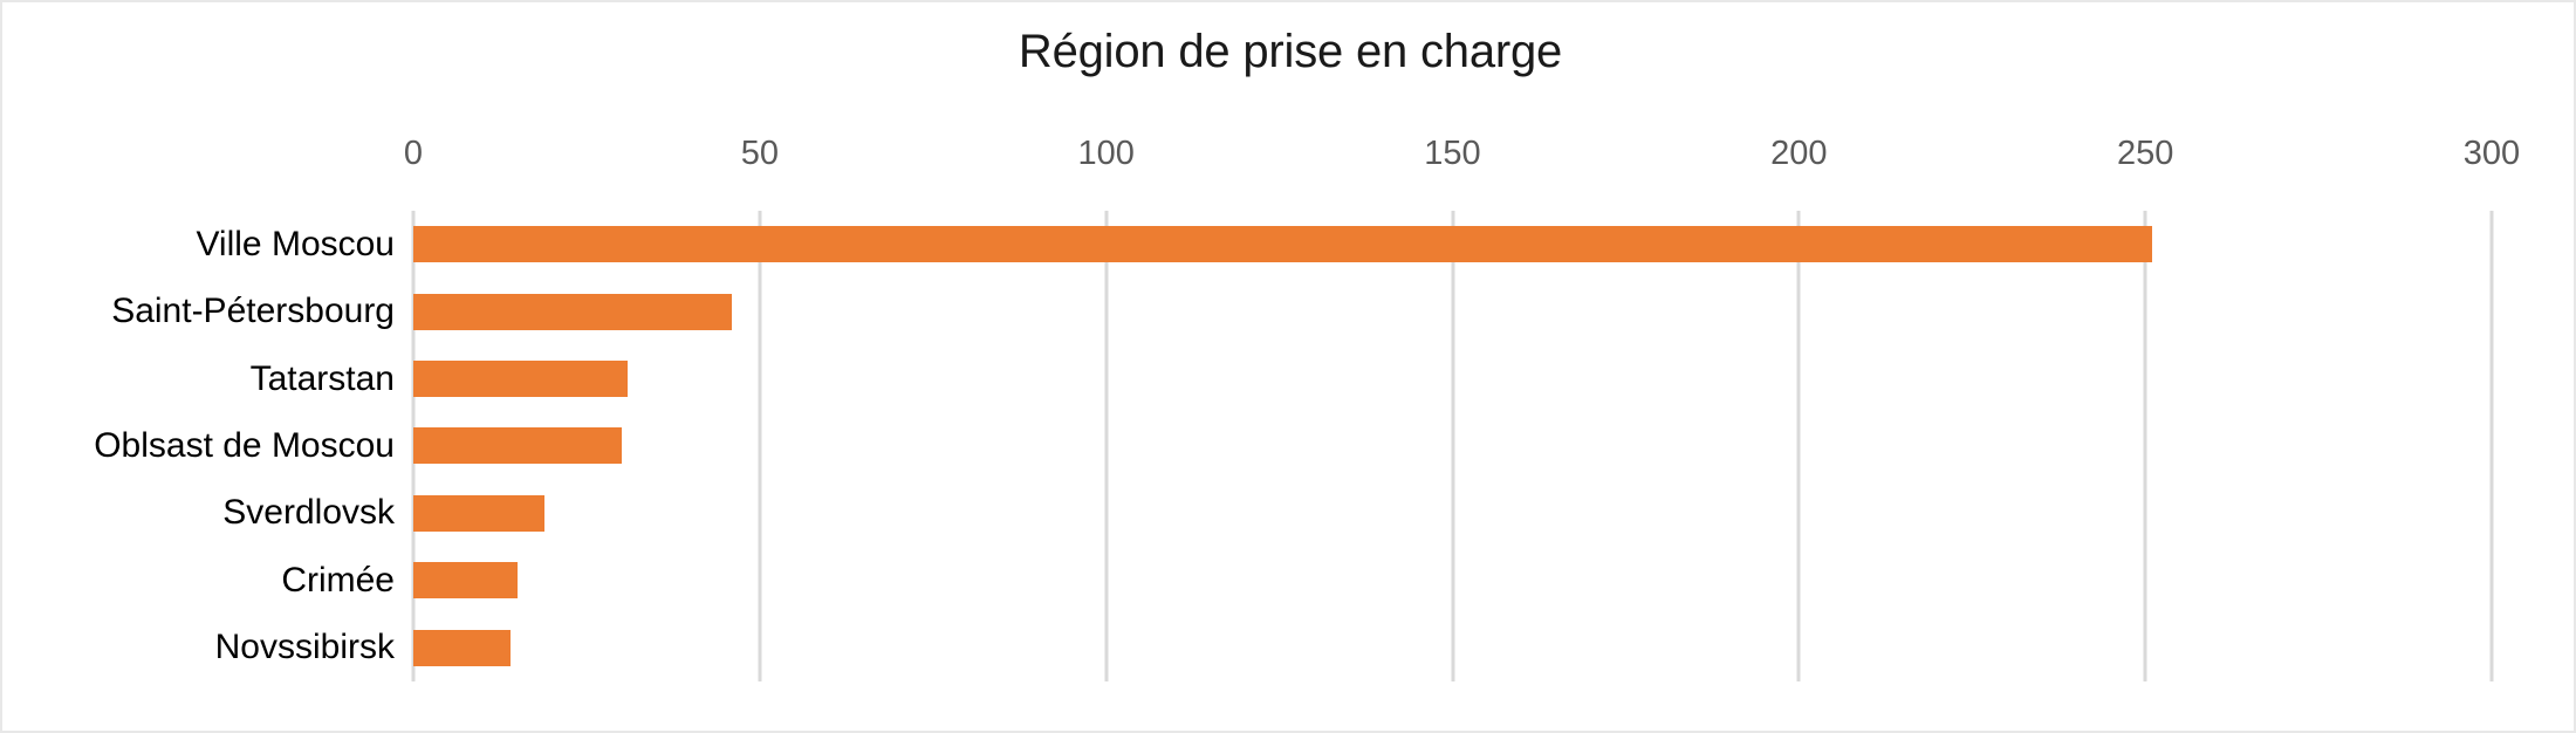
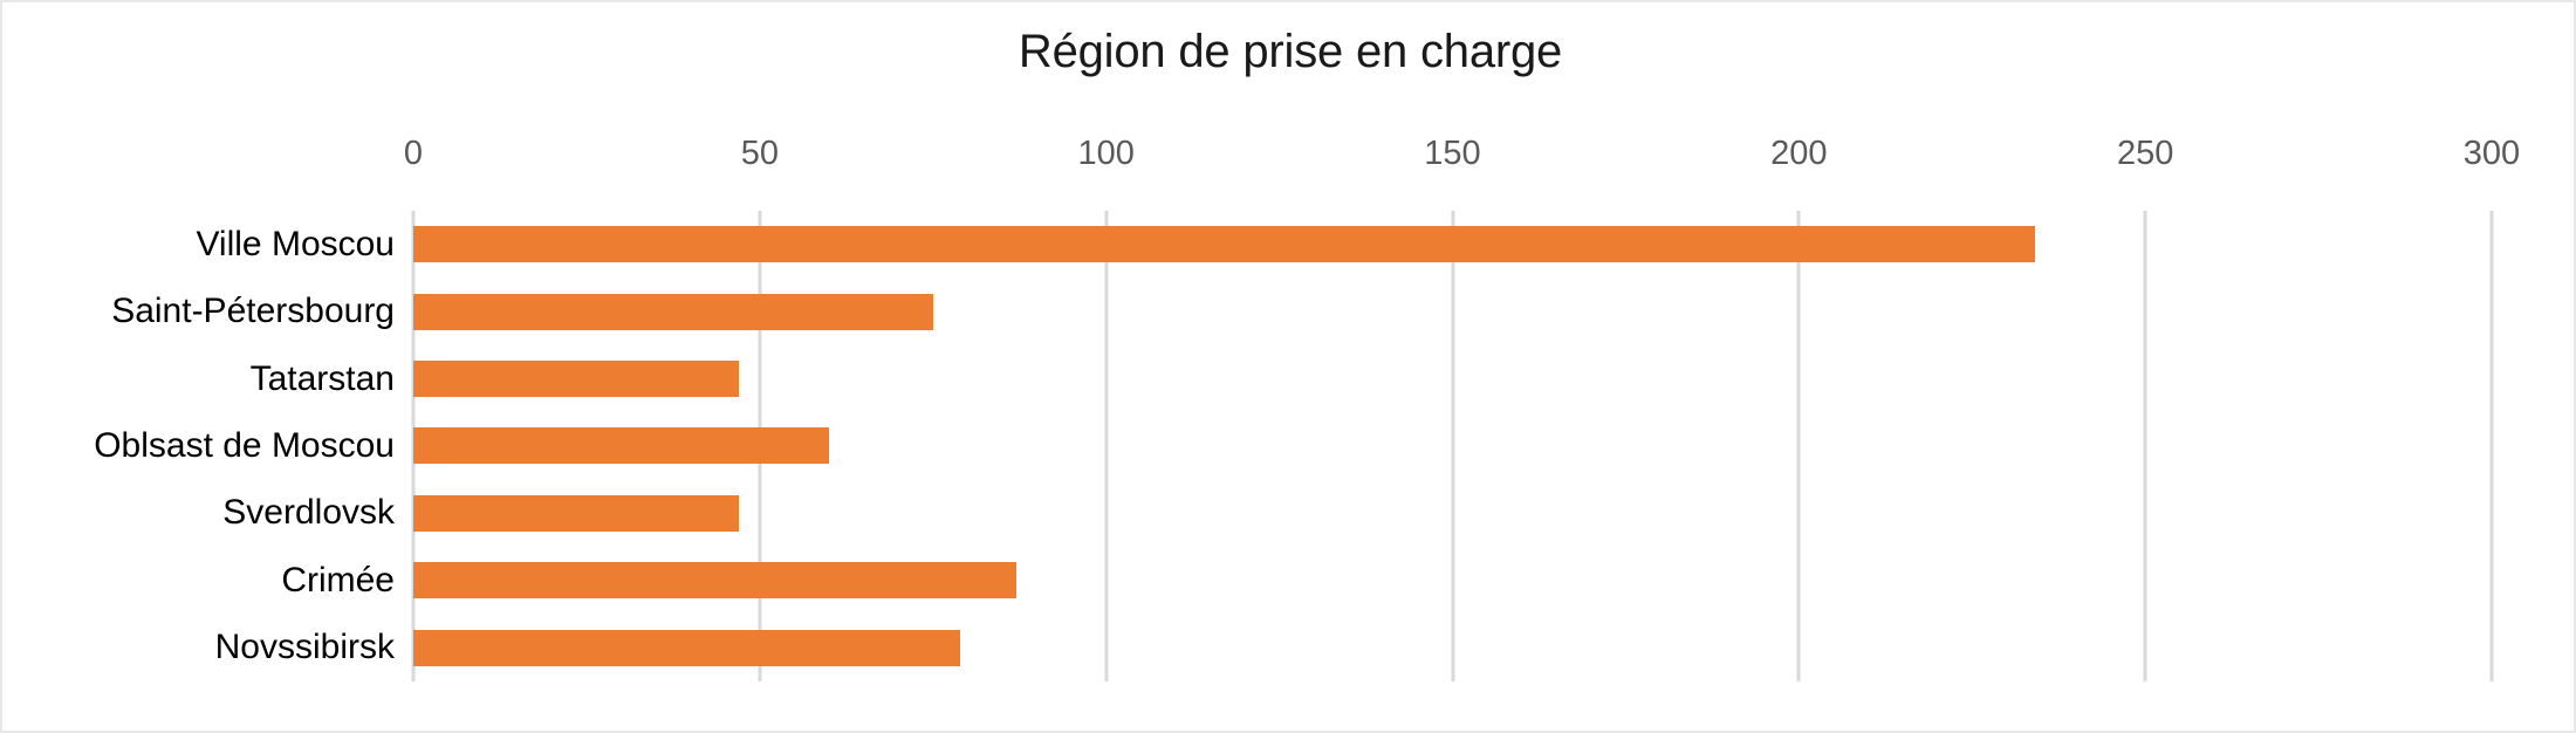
Ville Moscou: 251 -> 234
Saint-Pétersbourg: 46 -> 75
Tatarstan: 31 -> 47
Oblsast de Moscou: 30 -> 60
Sverdlovsk: 19 -> 47
Crimée: 15 -> 87
Novssibirsk: 14 -> 79
